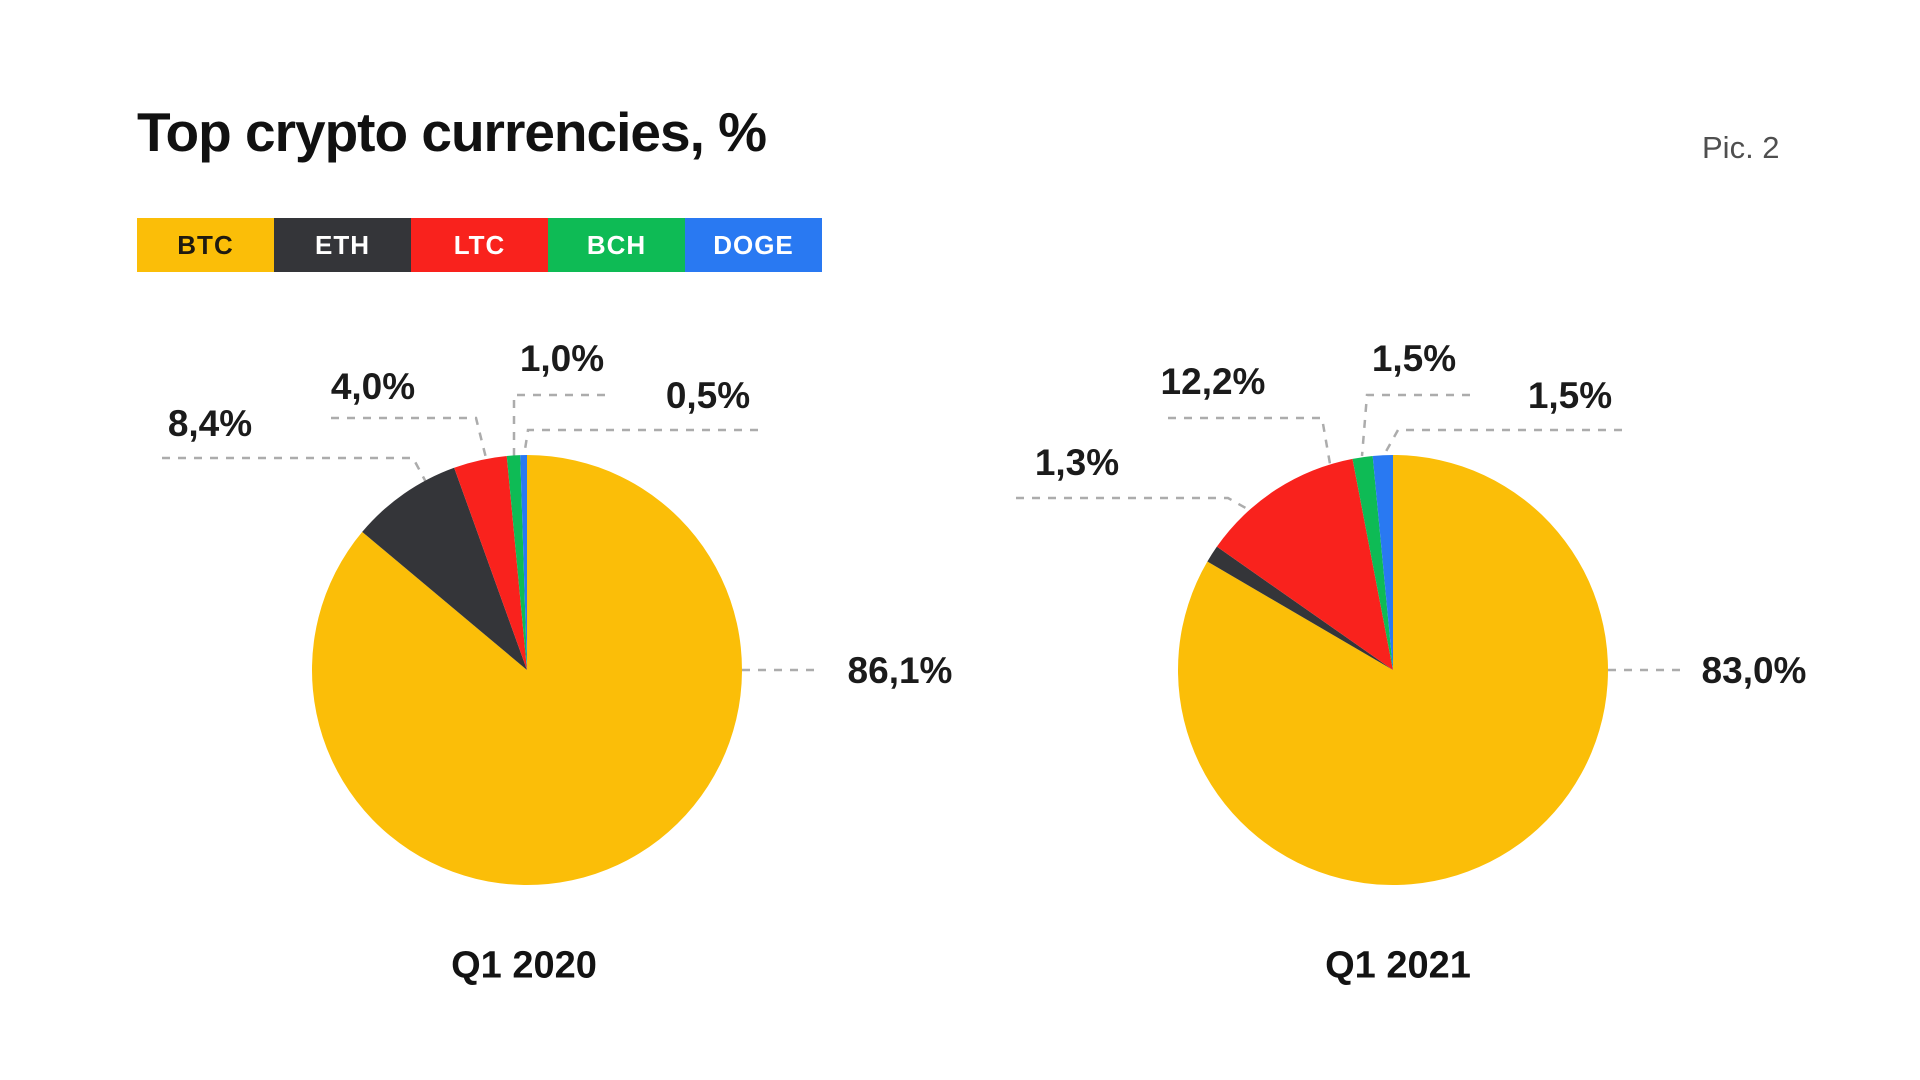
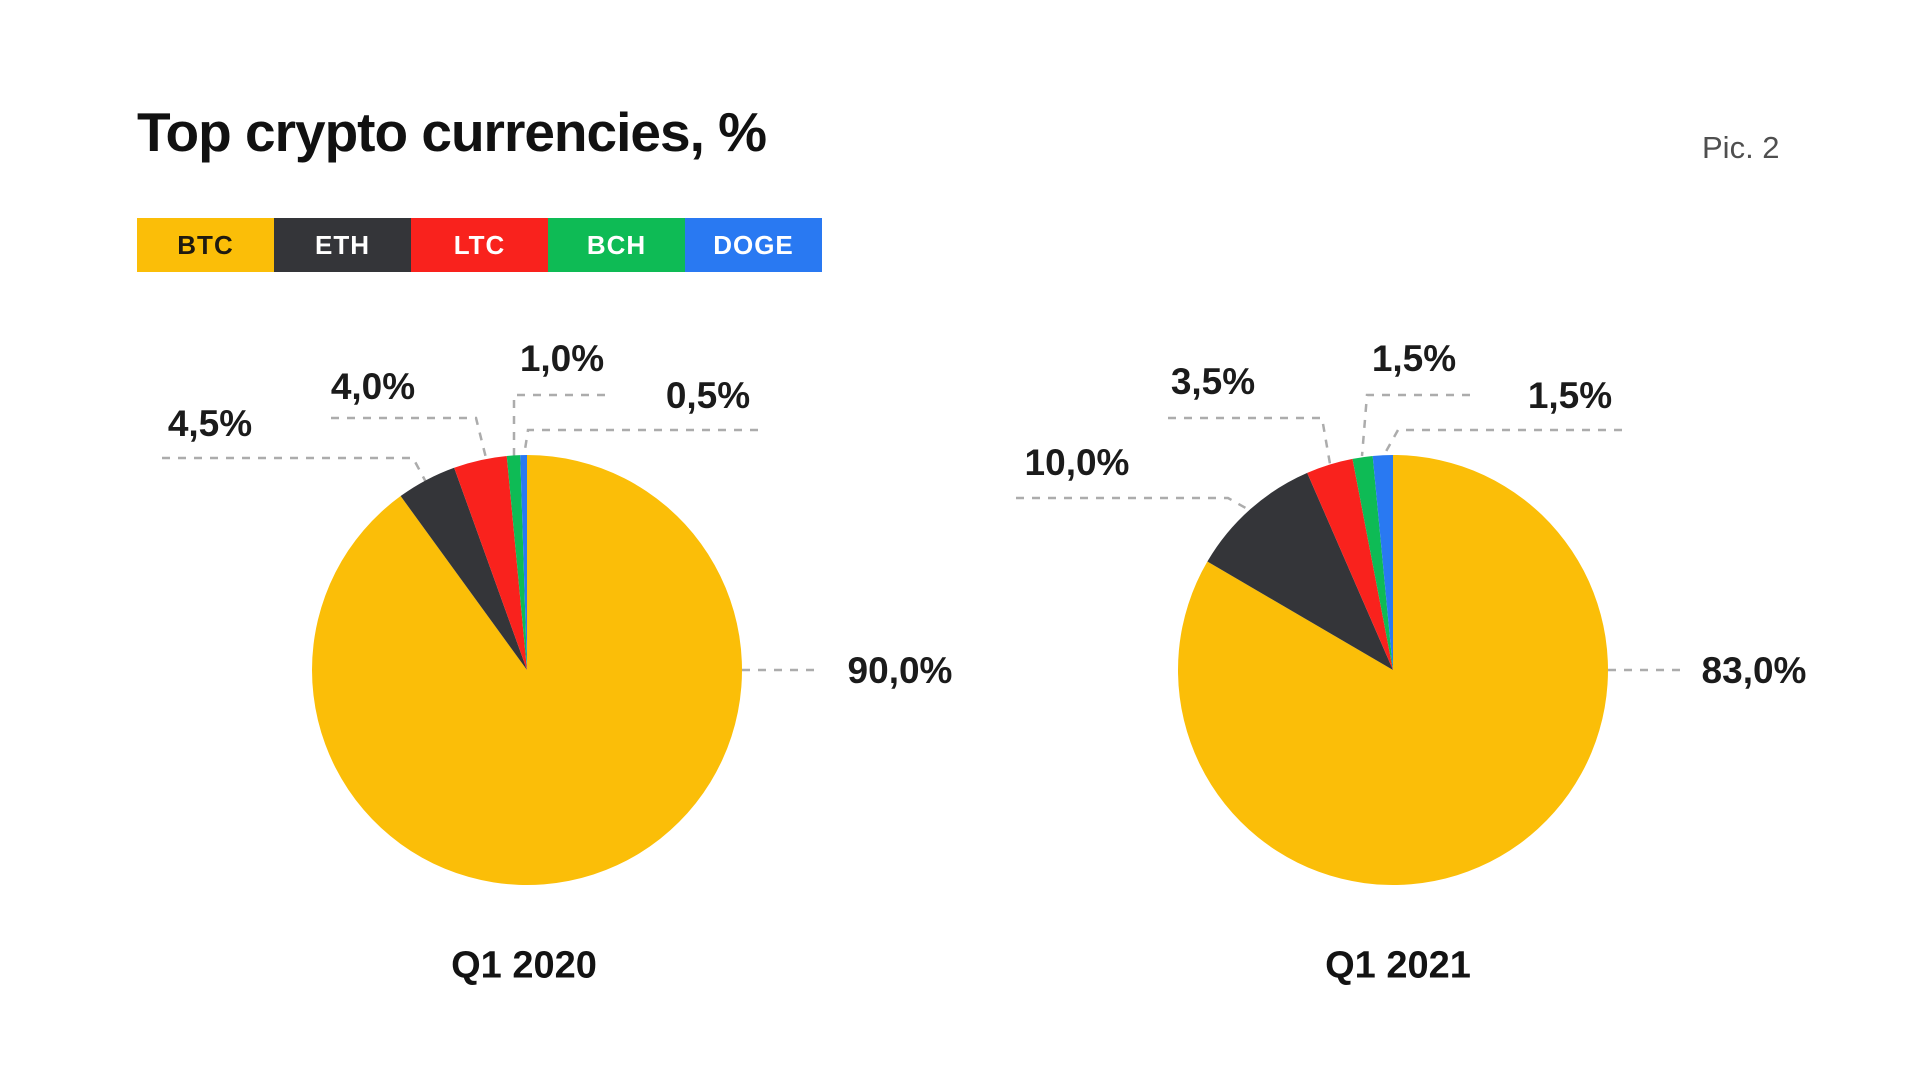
Q1 2020/BTC: 86,1% -> 90,0%
Q1 2020/ETH: 8,4% -> 4,5%
Q1 2021/ETH: 1,3% -> 10,0%
Q1 2021/LTC: 12,2% -> 3,5%
